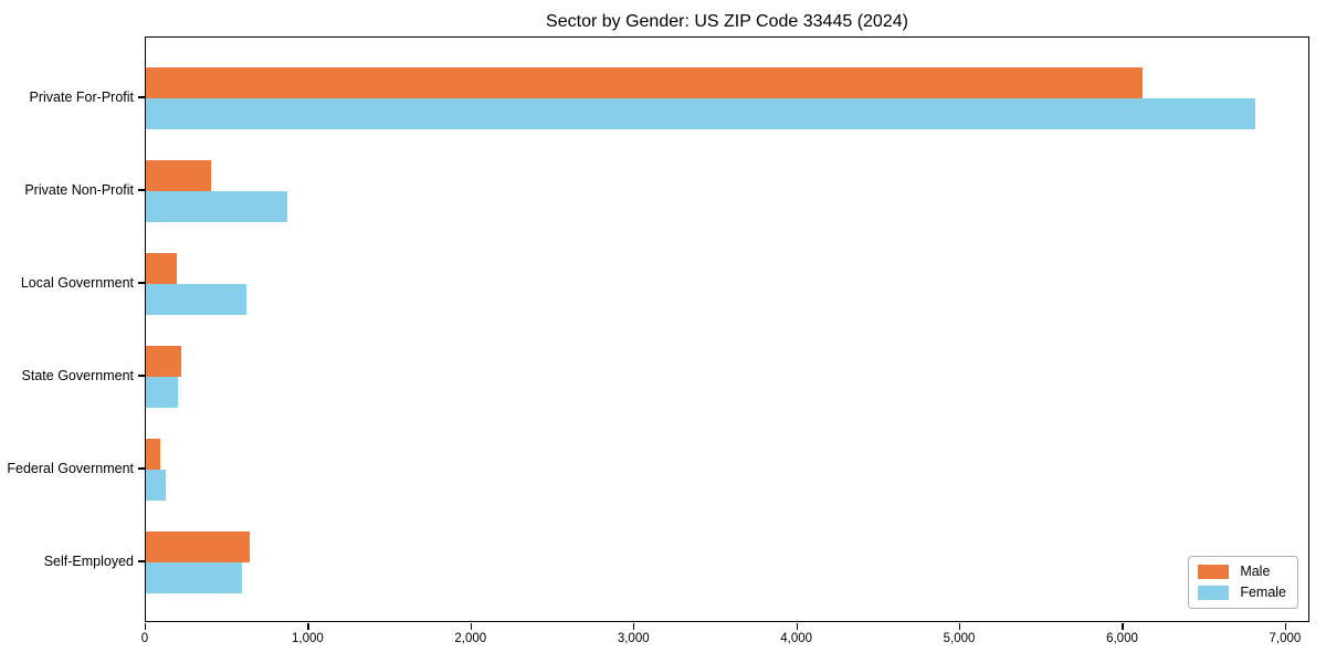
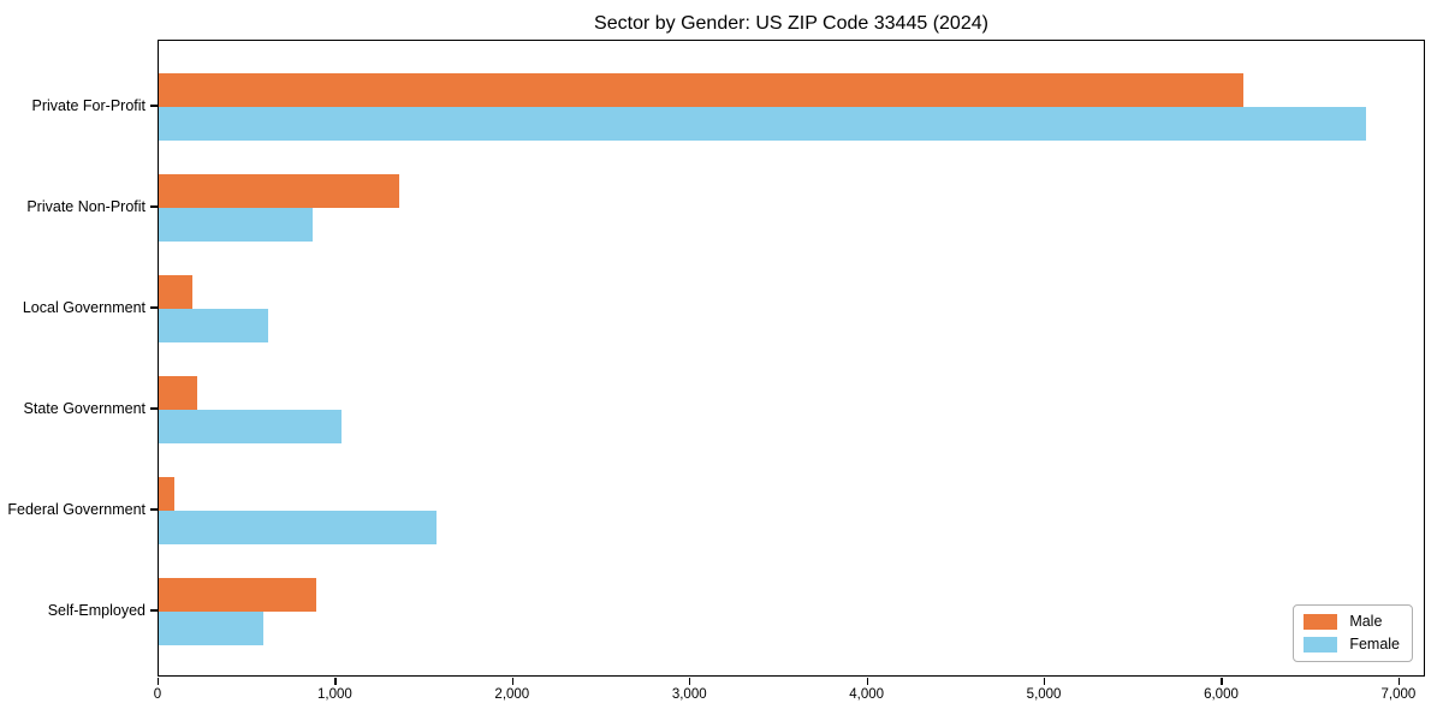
Male/Private Non-Profit: 400 -> 1360
Female/State Government: 200 -> 1030
Female/Federal Government: 120 -> 1570
Male/Self-Employed: 640 -> 890
